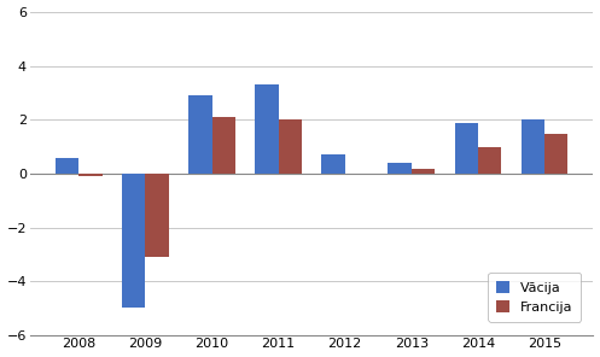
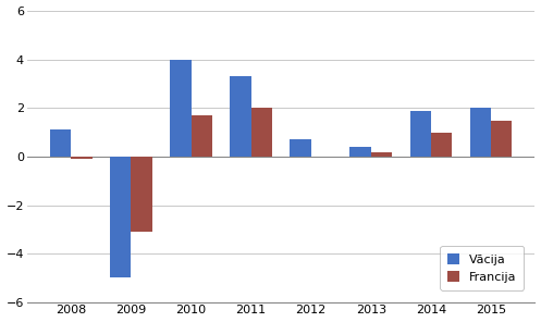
Vācija/2008: 0.6 -> 1.1
Vācija/2010: 2.9 -> 4.0
Francija/2010: 2.1 -> 1.7
